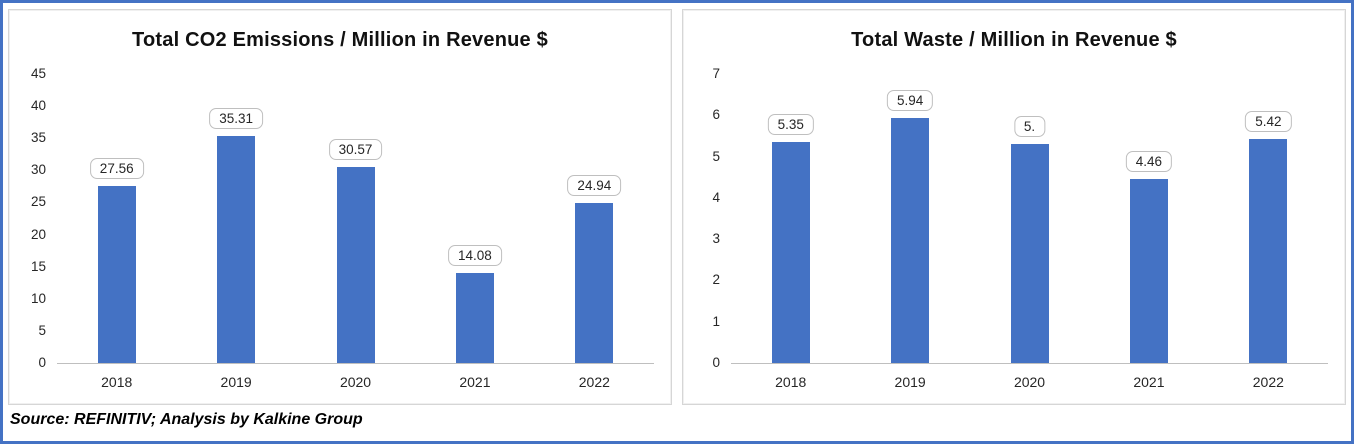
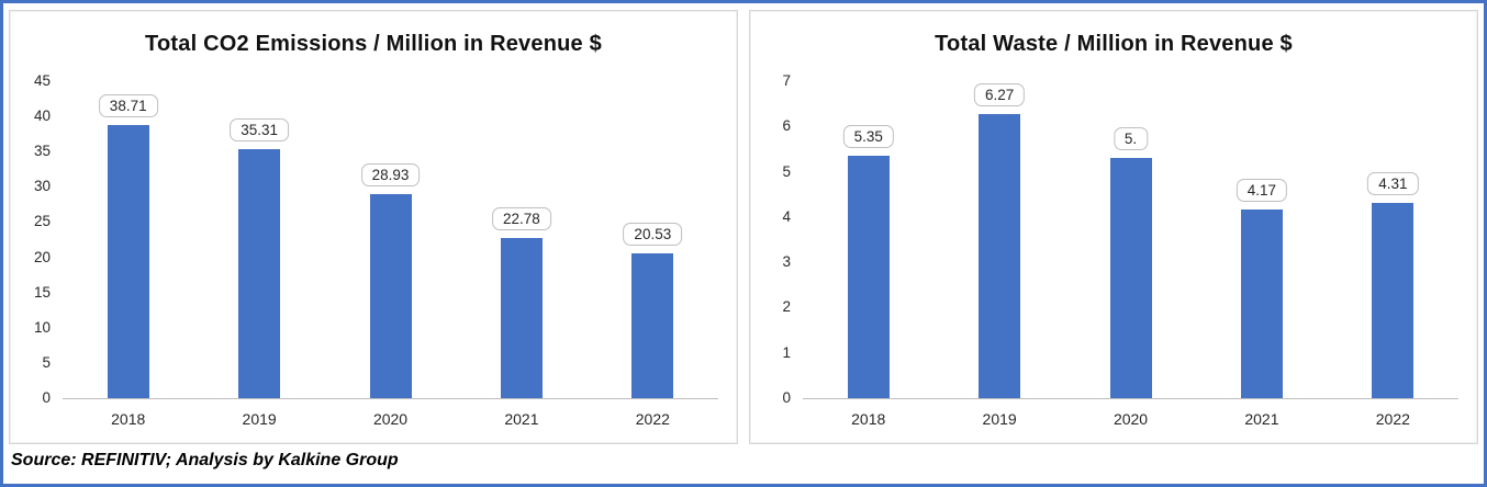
Total CO2 Emissions / Million in Revenue $/2018: 27.56 -> 38.71
Total CO2 Emissions / Million in Revenue $/2020: 30.57 -> 28.93
Total CO2 Emissions / Million in Revenue $/2021: 14.08 -> 22.78
Total CO2 Emissions / Million in Revenue $/2022: 24.94 -> 20.53
Total Waste / Million in Revenue $/2019: 5.94 -> 6.27
Total Waste / Million in Revenue $/2021: 4.46 -> 4.17
Total Waste / Million in Revenue $/2022: 5.42 -> 4.31
